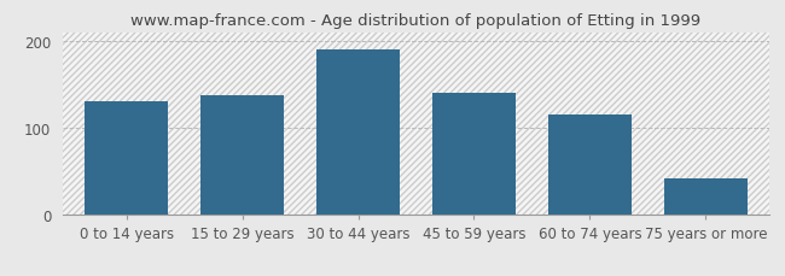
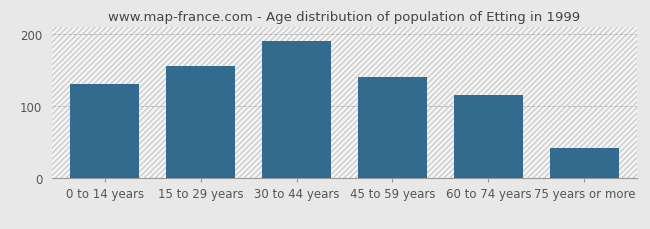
15 to 29 years: 138 -> 155
